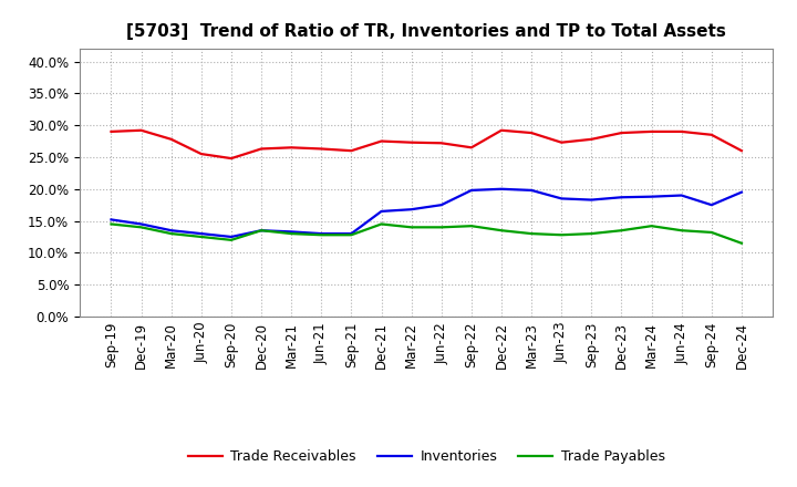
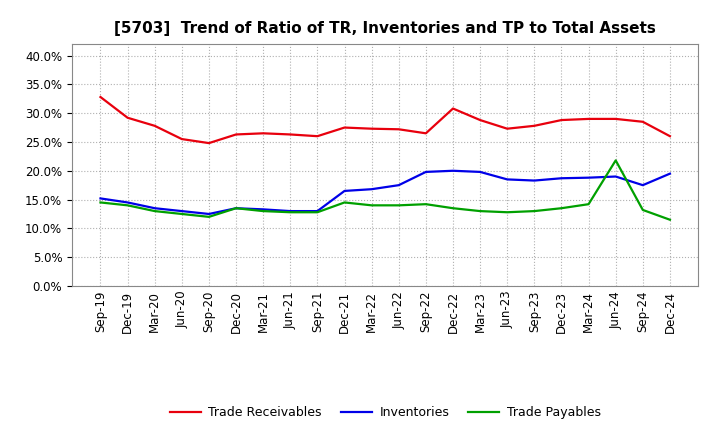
Trade Receivables/Sep-19: 29.0% -> 32.8%
Trade Receivables/Dec-22: 29.2% -> 30.8%
Trade Payables/Jun-24: 13.5% -> 21.8%
